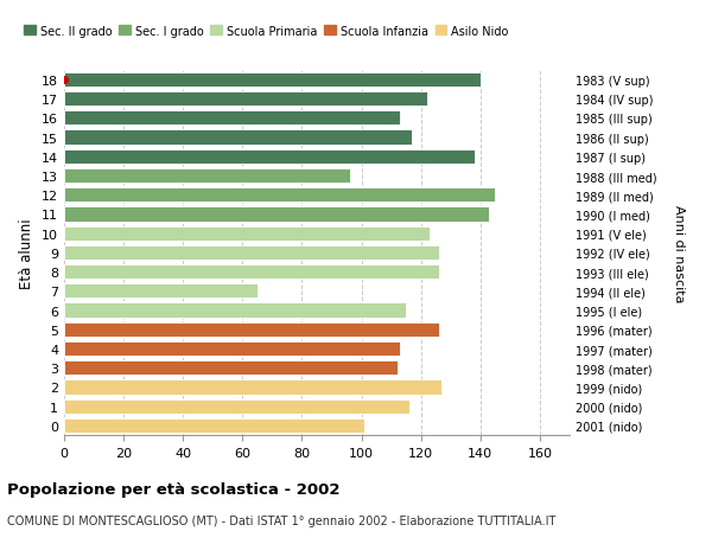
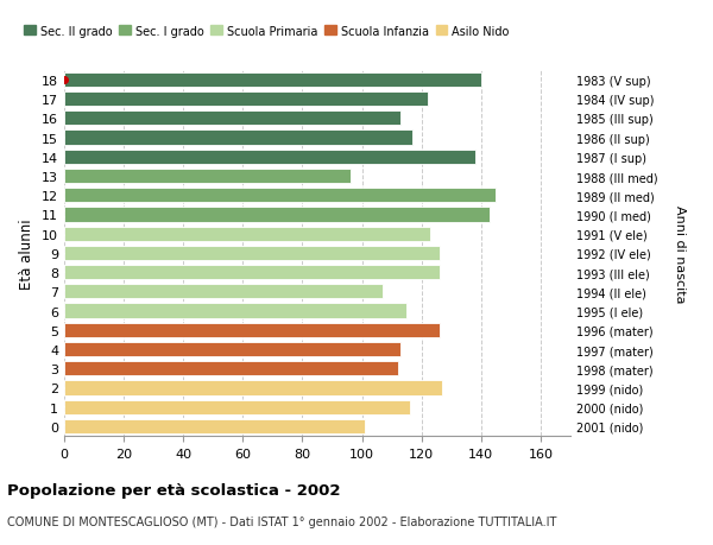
7: 65 -> 107
